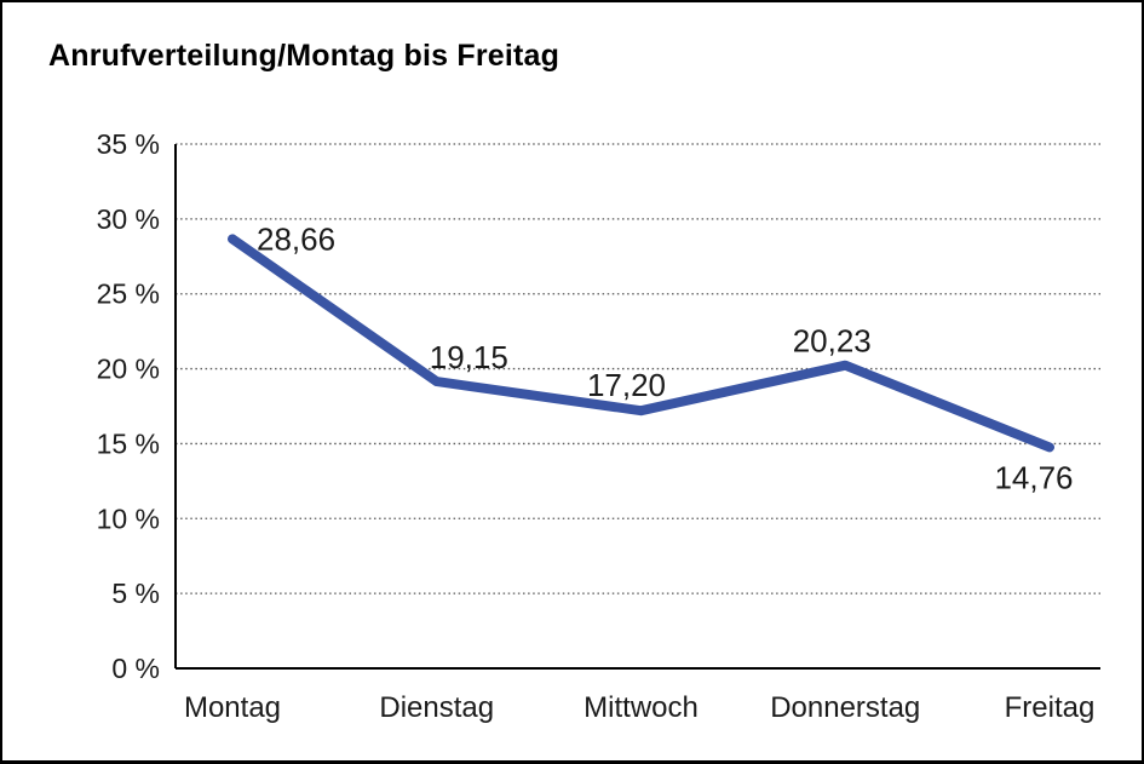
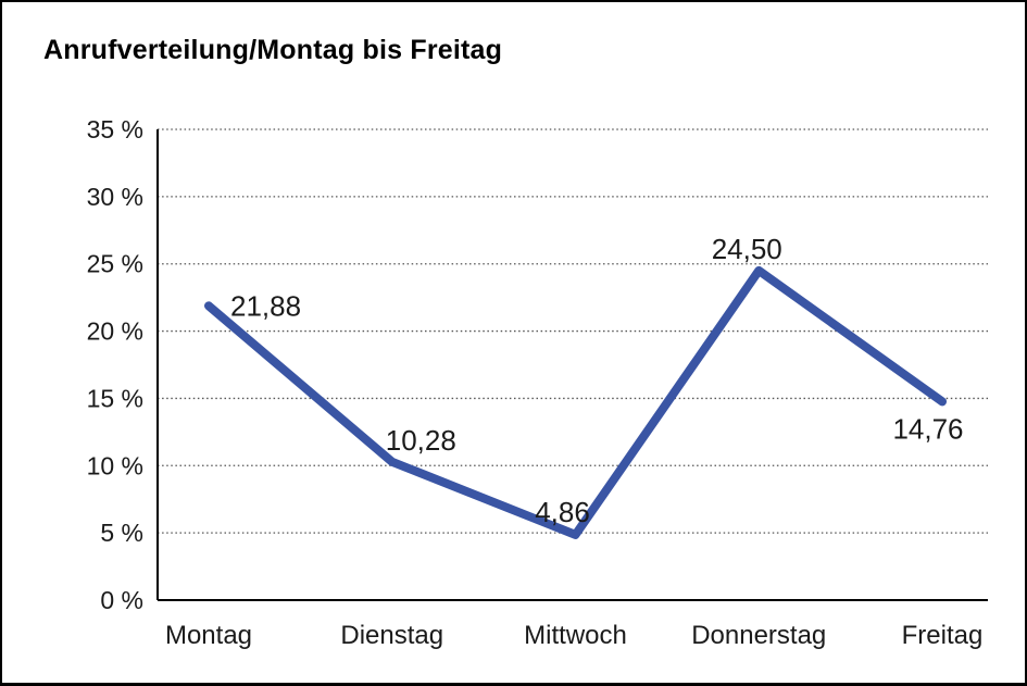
Montag: 28,66 -> 21,88
Dienstag: 19,15 -> 10,28
Mittwoch: 17,20 -> 4,86
Donnerstag: 20,23 -> 24,50
